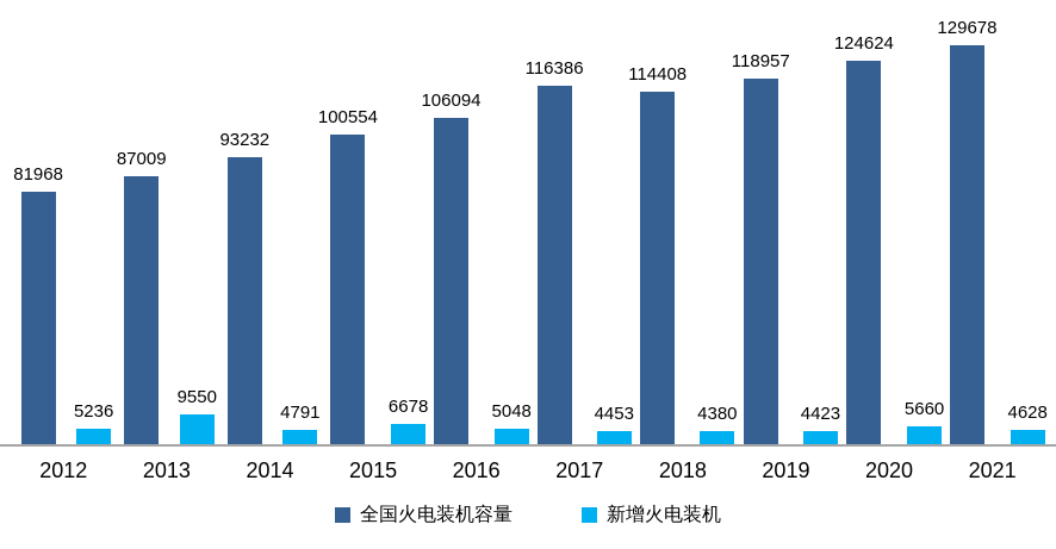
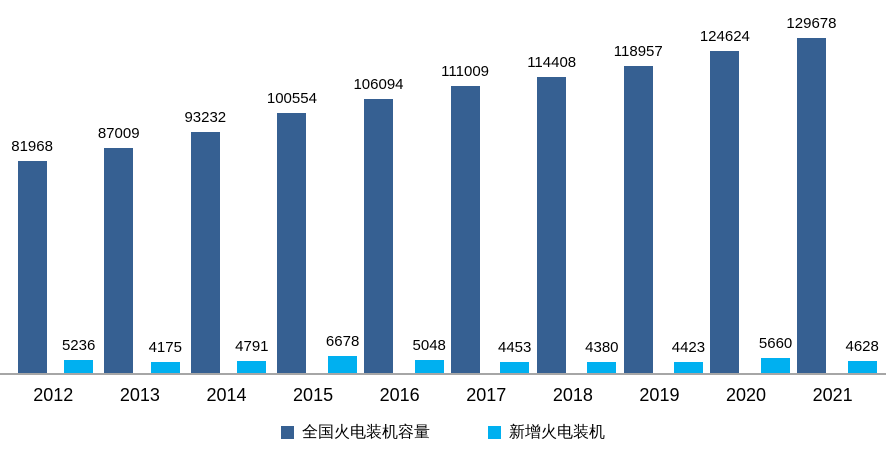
新增火电装机/2013: 9550 -> 4175
全国火电装机容量/2017: 116386 -> 111009
